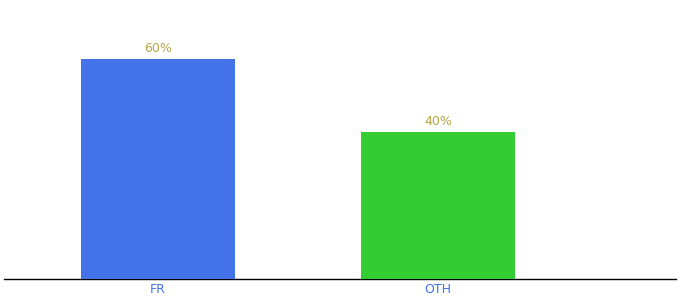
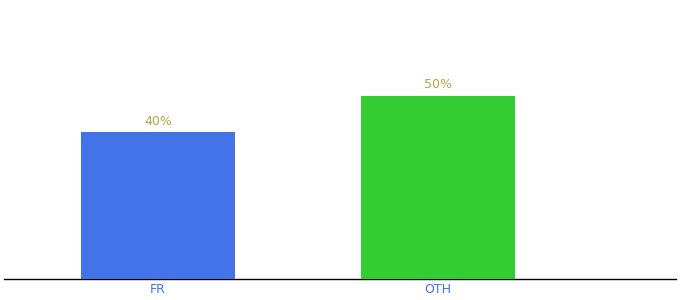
FR: 60% -> 40%
OTH: 40% -> 50%
